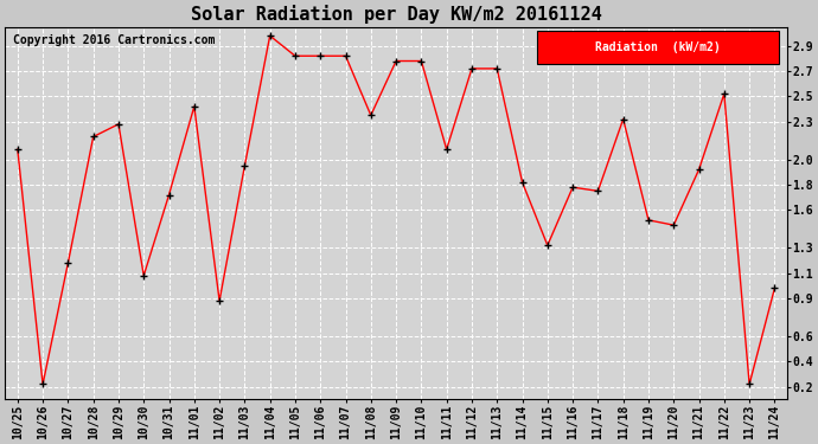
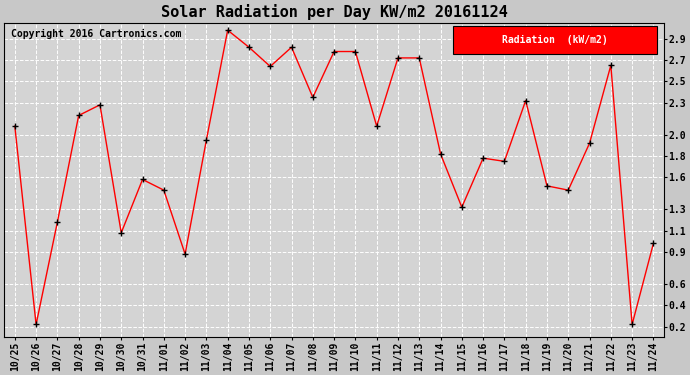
10/31: 1.72 -> 1.58
11/01: 2.42 -> 1.48
11/06: 2.82 -> 2.64
11/22: 2.52 -> 2.65
